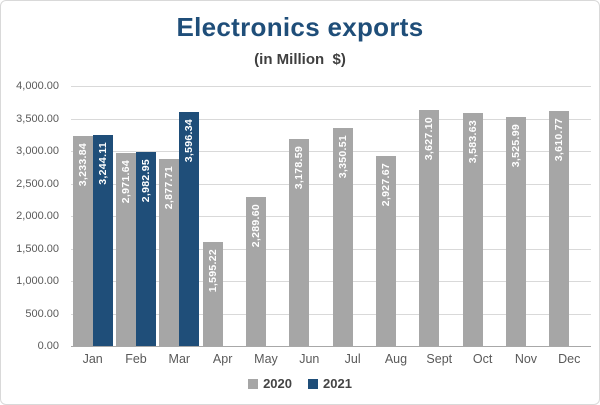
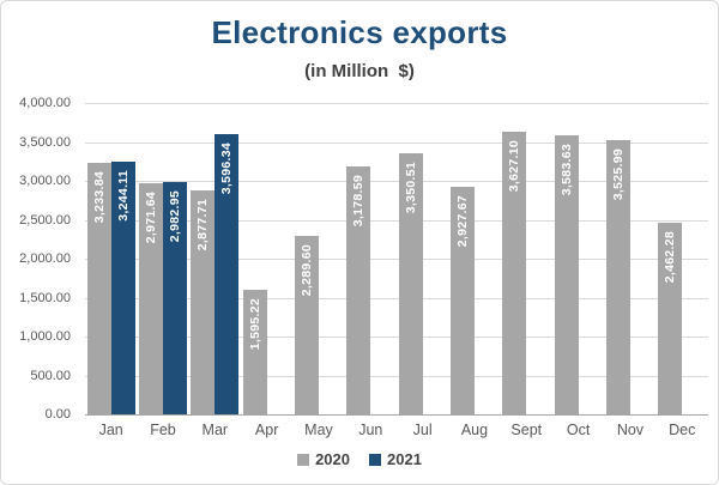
2020/Dec: 3,610.77 -> 2,462.28
